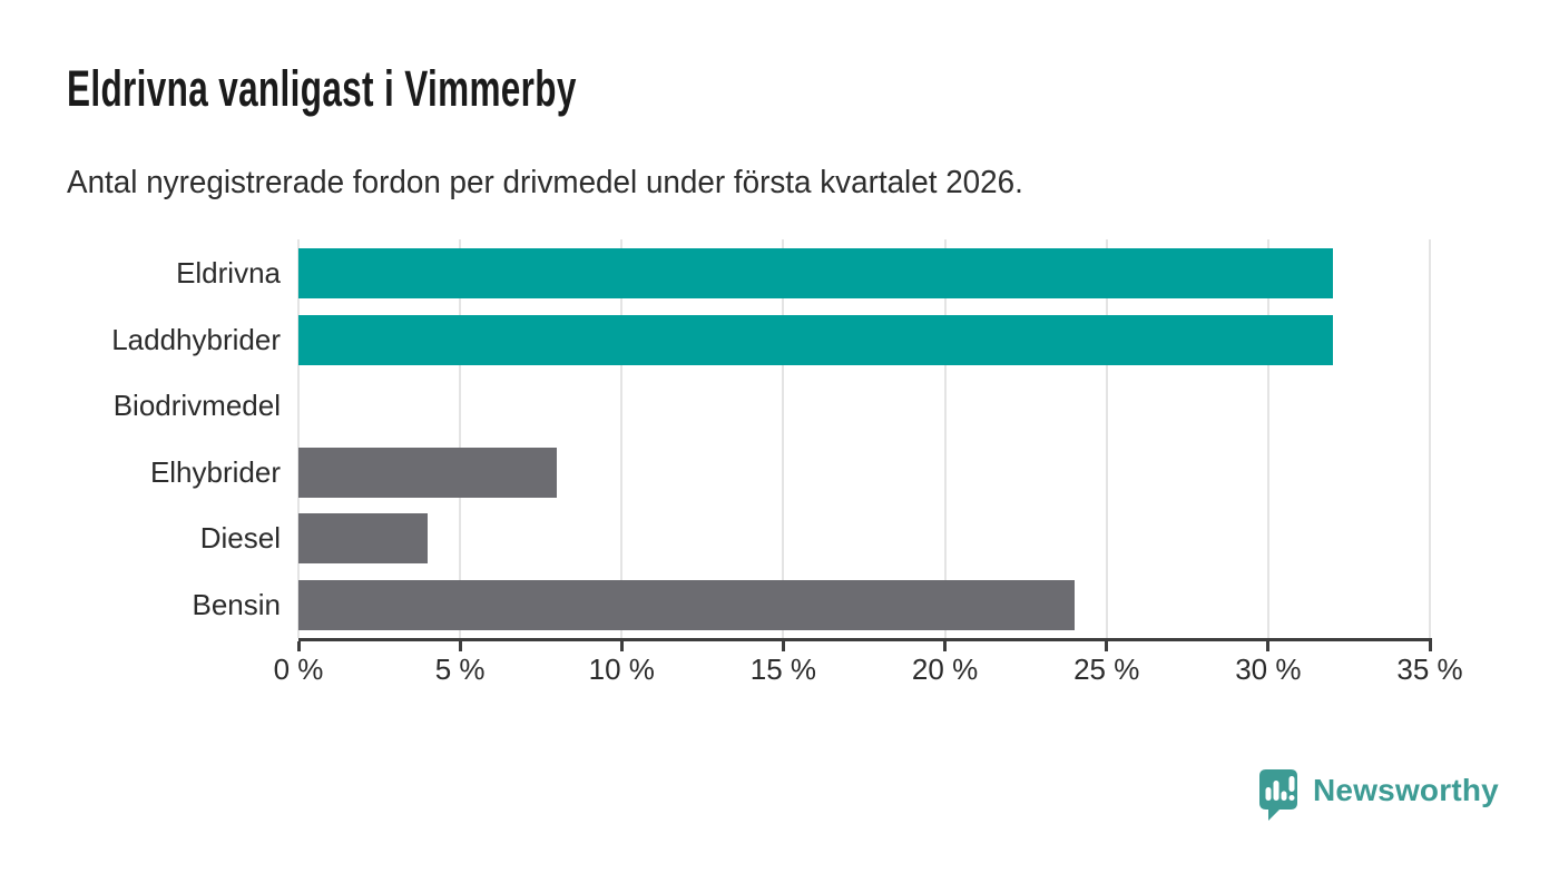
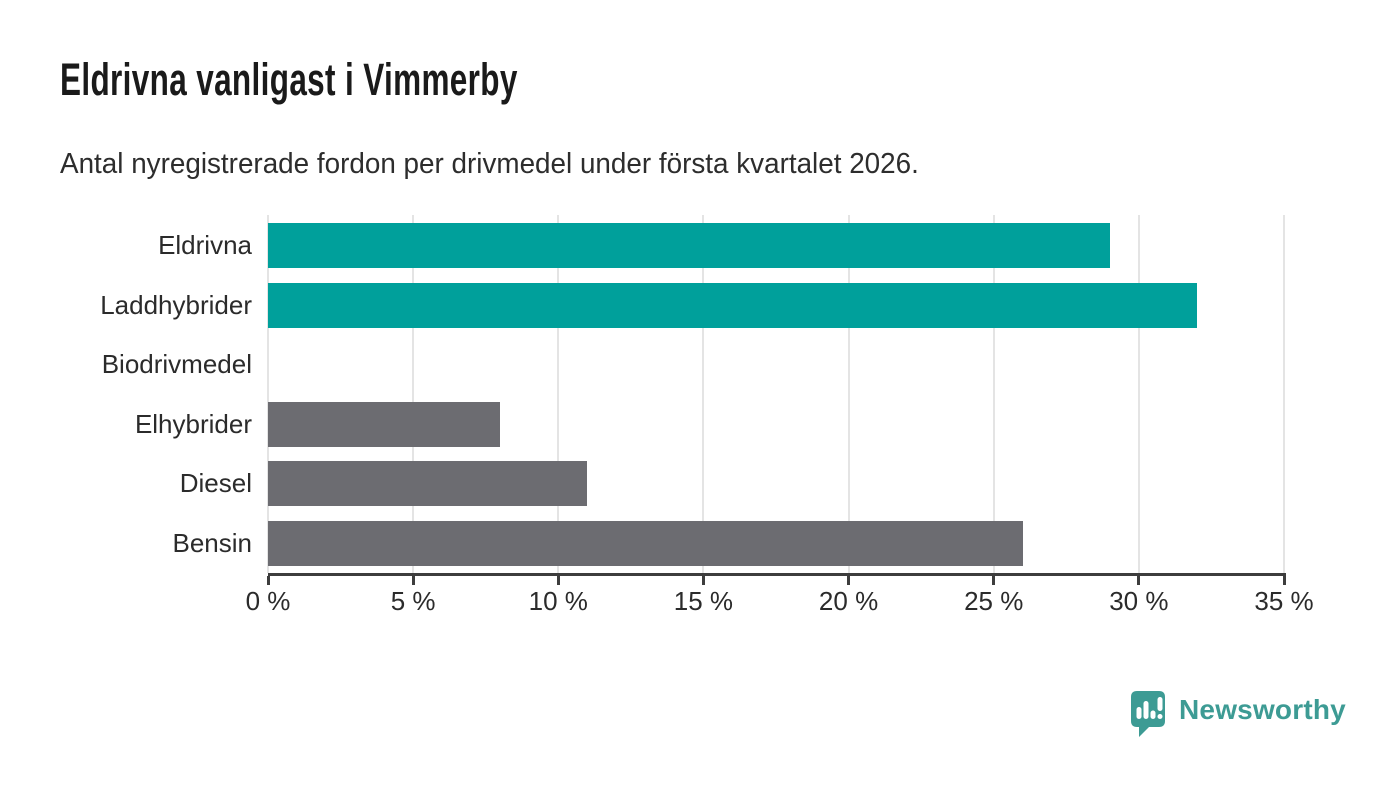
Eldrivna: 32% -> 29%
Diesel: 4% -> 11%
Bensin: 24% -> 26%
